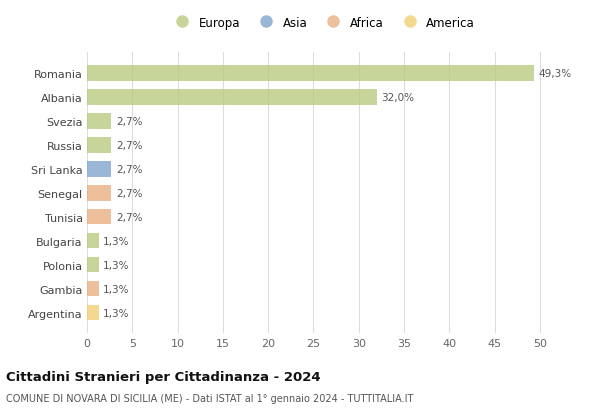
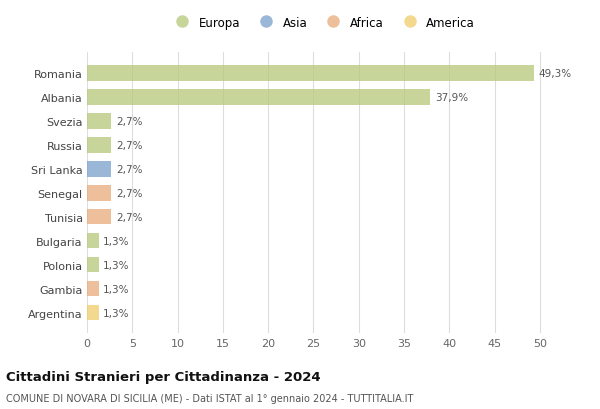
Albania: 32,0% -> 37,9%
